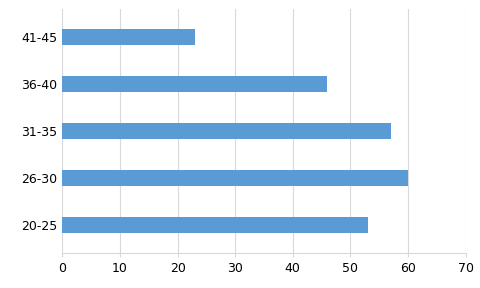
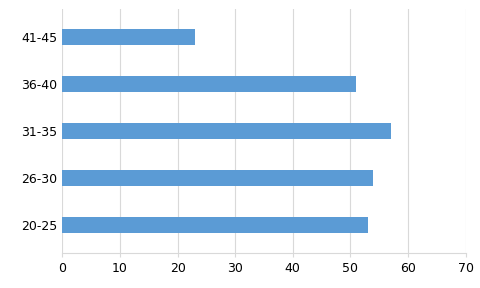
36-40: 46 -> 51
26-30: 60 -> 54
